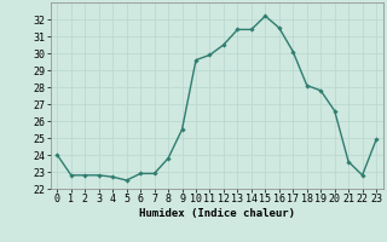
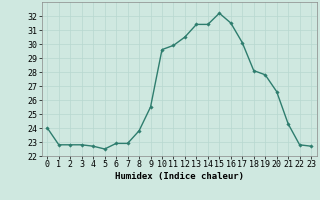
21: 23.6 -> 24.3
23: 24.9 -> 22.7
